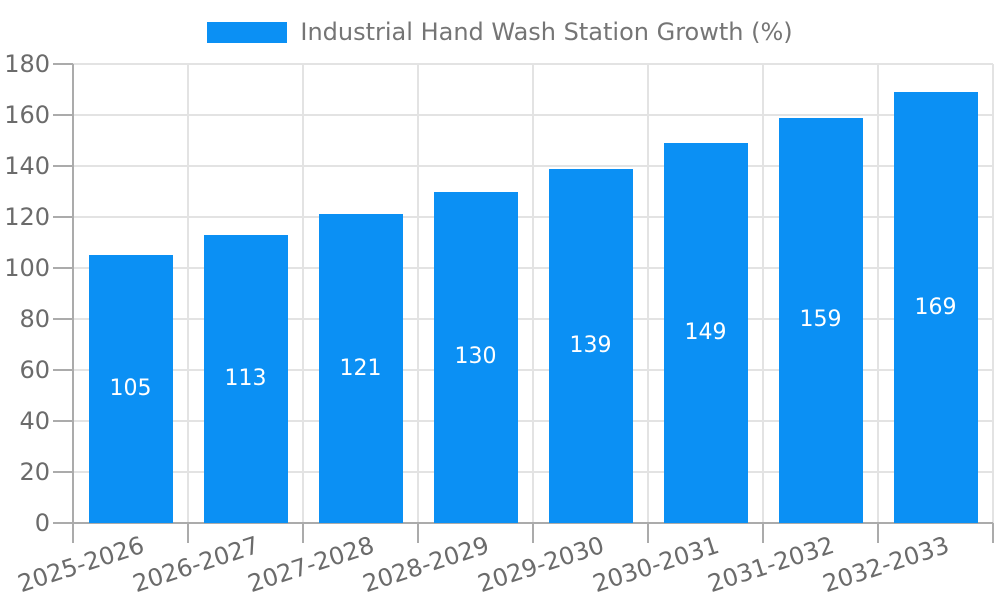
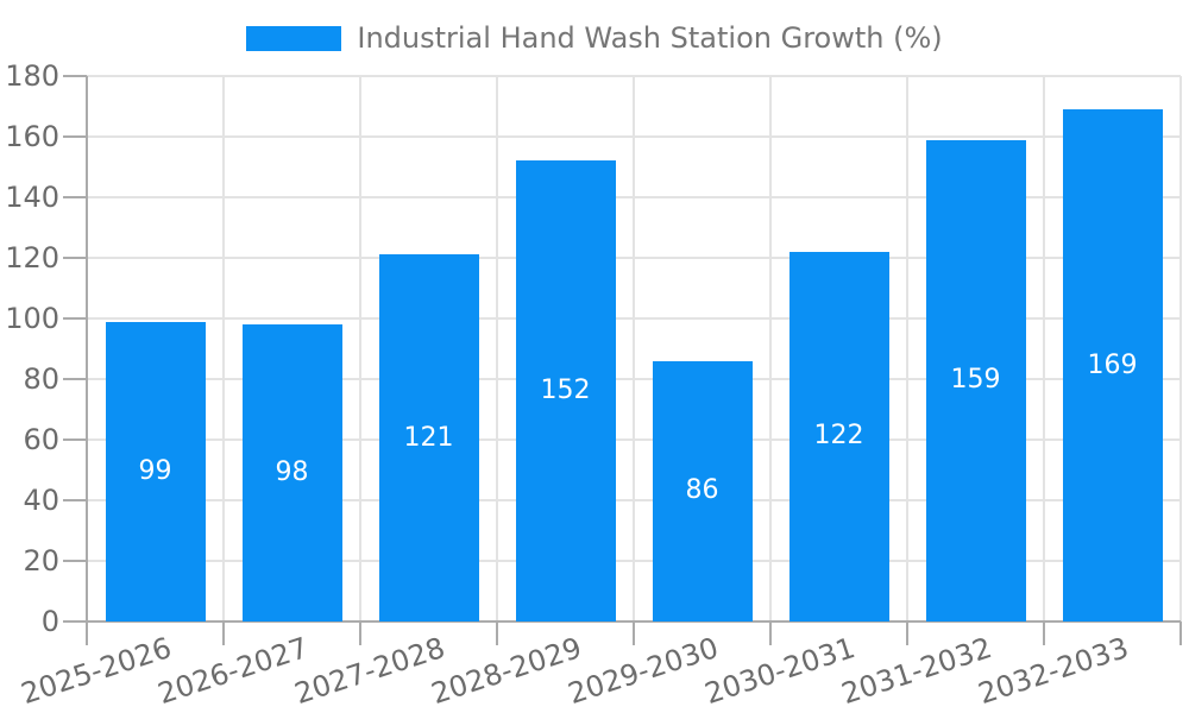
2025-2026: 105 -> 99
2026-2027: 113 -> 98
2028-2029: 130 -> 152
2029-2030: 139 -> 86
2030-2031: 149 -> 122
